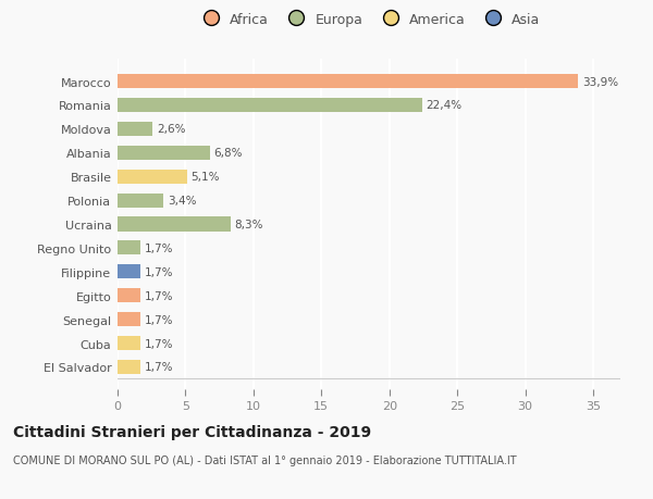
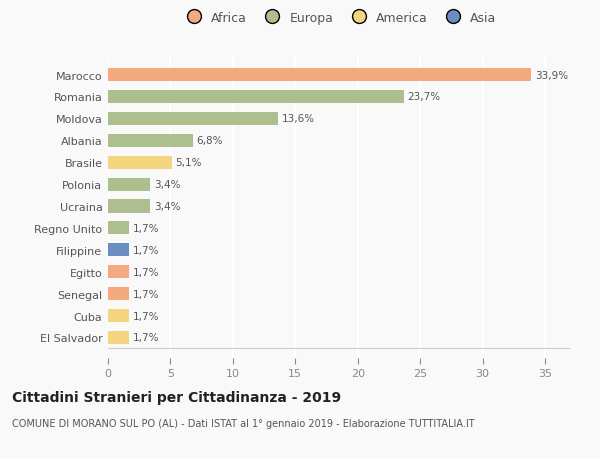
Romania: 22,4% -> 23,7%
Moldova: 2,6% -> 13,6%
Ucraina: 8,3% -> 3,4%
